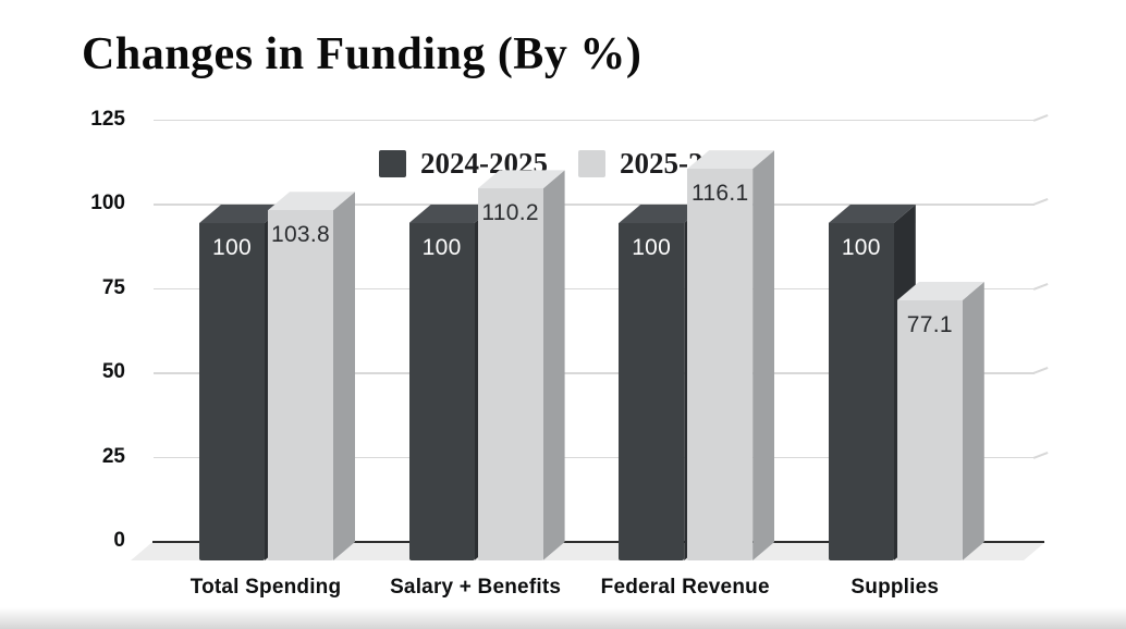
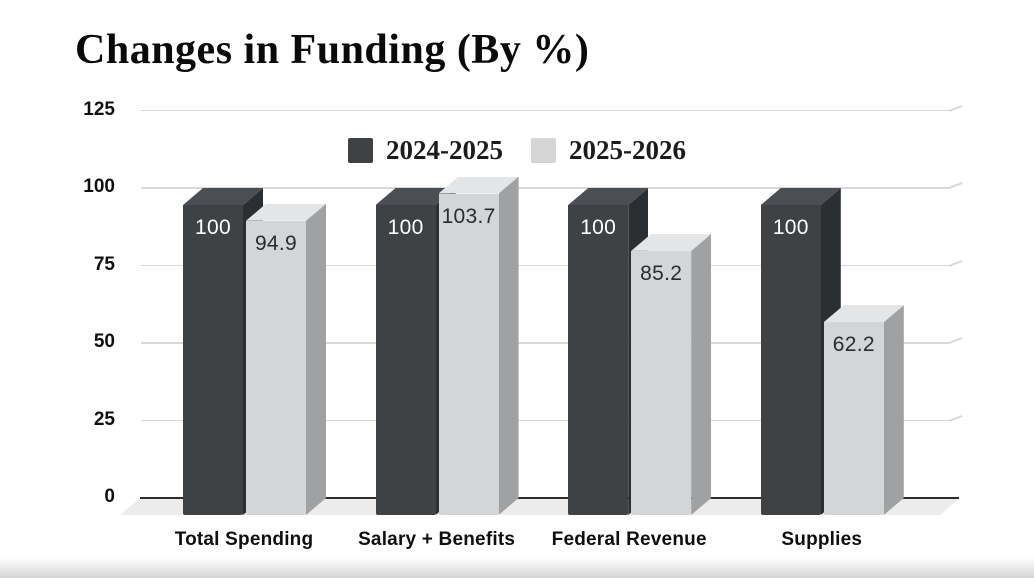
2025-2026/Total Spending: 103.8 -> 94.9
2025-2026/Salary + Benefits: 110.2 -> 103.7
2025-2026/Federal Revenue: 116.1 -> 85.2
2025-2026/Supplies: 77.1 -> 62.2
